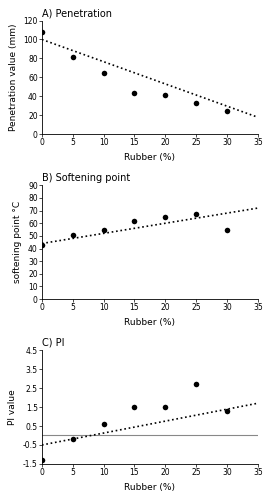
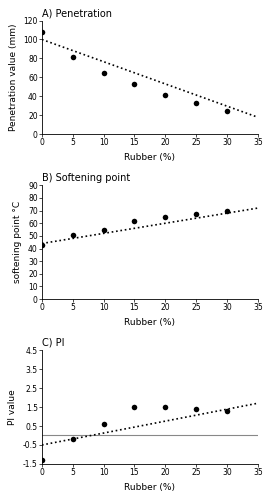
A) Penetration/15: 44 -> 53
B) Softening point/30: 55 -> 70
C) PI/25: 2.7 -> 1.4
